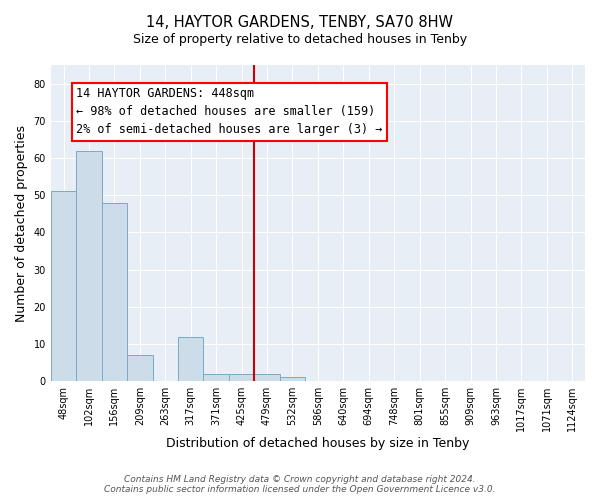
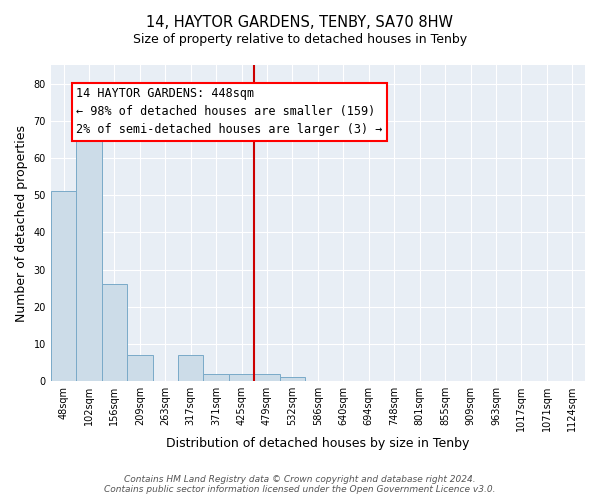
102sqm: 62 -> 65
156sqm: 48 -> 26
317sqm: 12 -> 7
